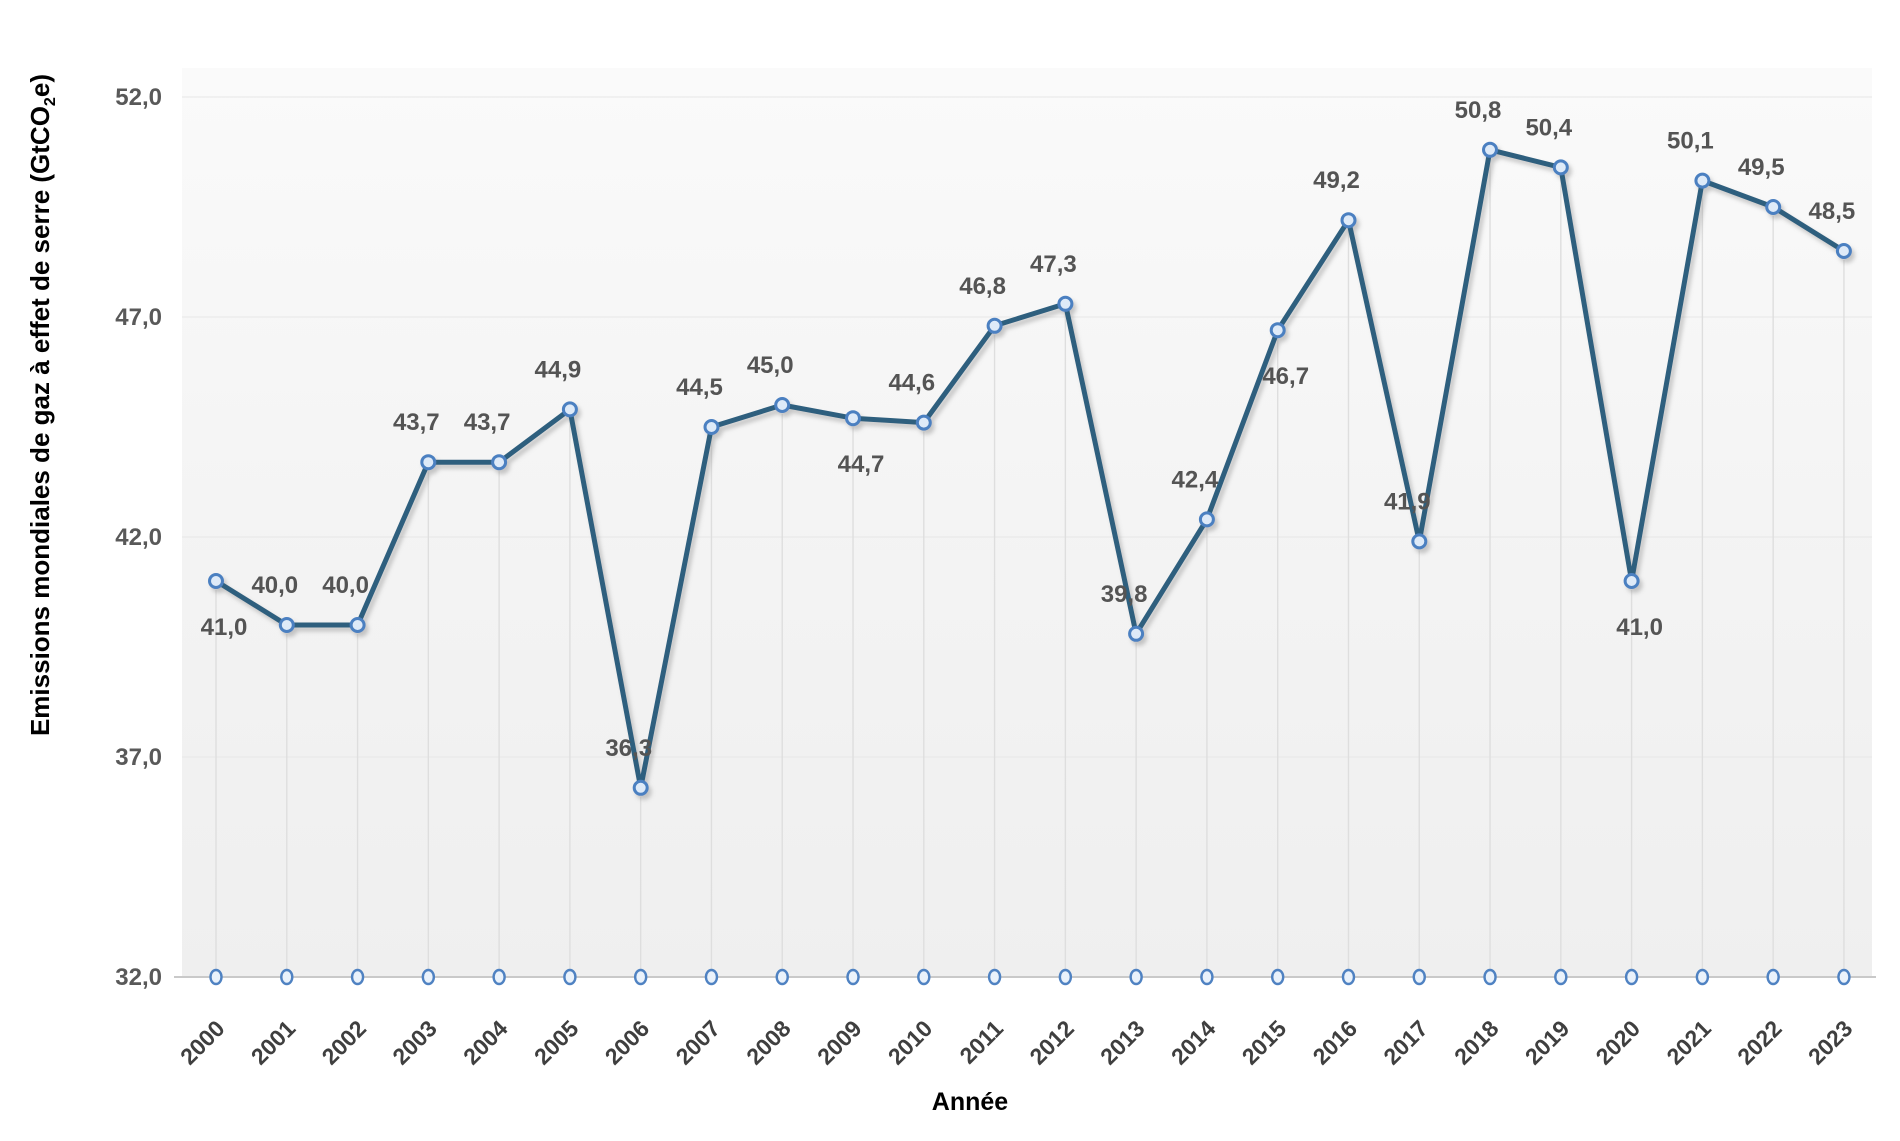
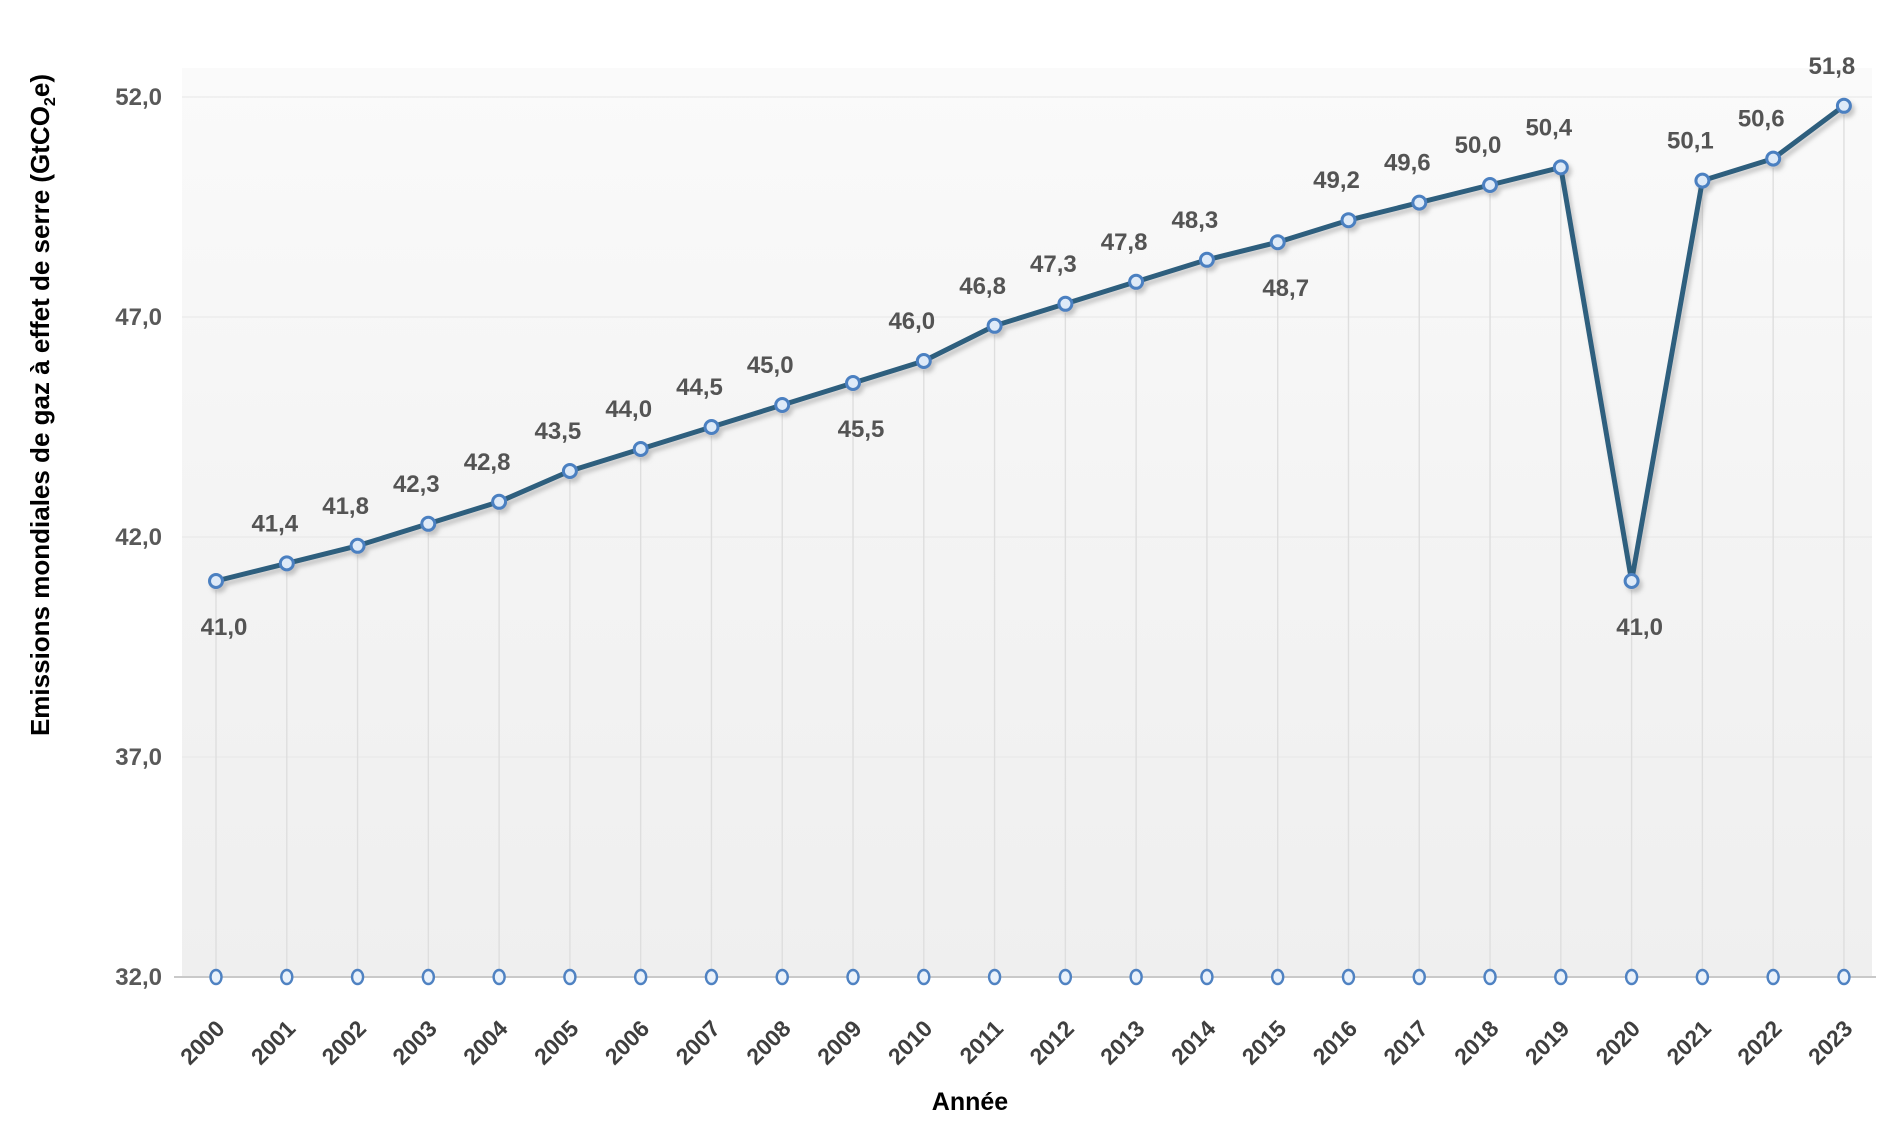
2001: 40,0 -> 41,4
2002: 40,0 -> 41,8
2003: 43,7 -> 42,3
2004: 43,7 -> 42,8
2005: 44,9 -> 43,5
2006: 36,3 -> 44,0
2009: 44,7 -> 45,5
2010: 44,6 -> 46,0
2013: 39,8 -> 47,8
2014: 42,4 -> 48,3
2015: 46,7 -> 48,7
2017: 41,9 -> 49,6
2018: 50,8 -> 50,0
2022: 49,5 -> 50,6
2023: 48,5 -> 51,8
